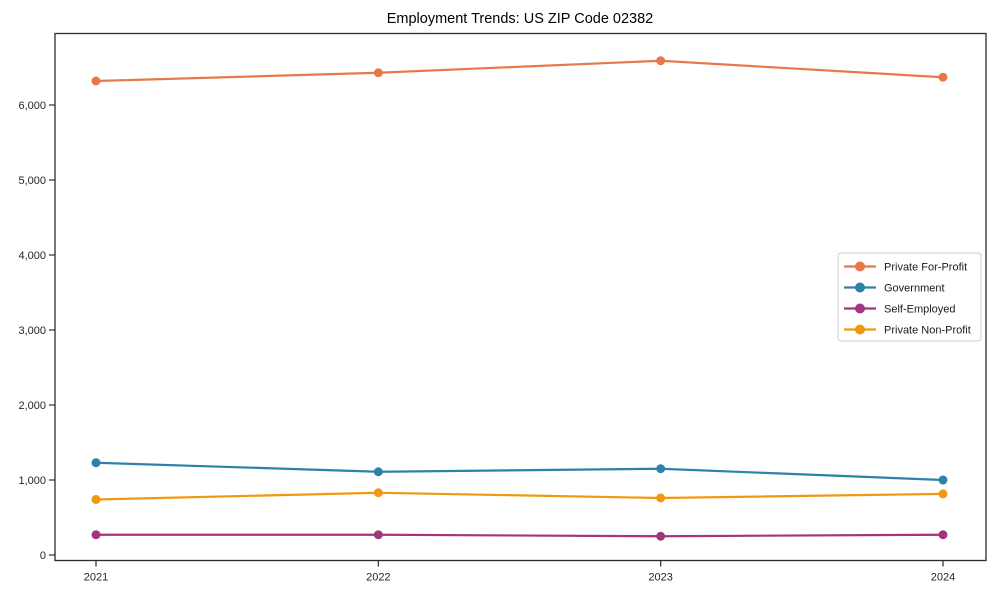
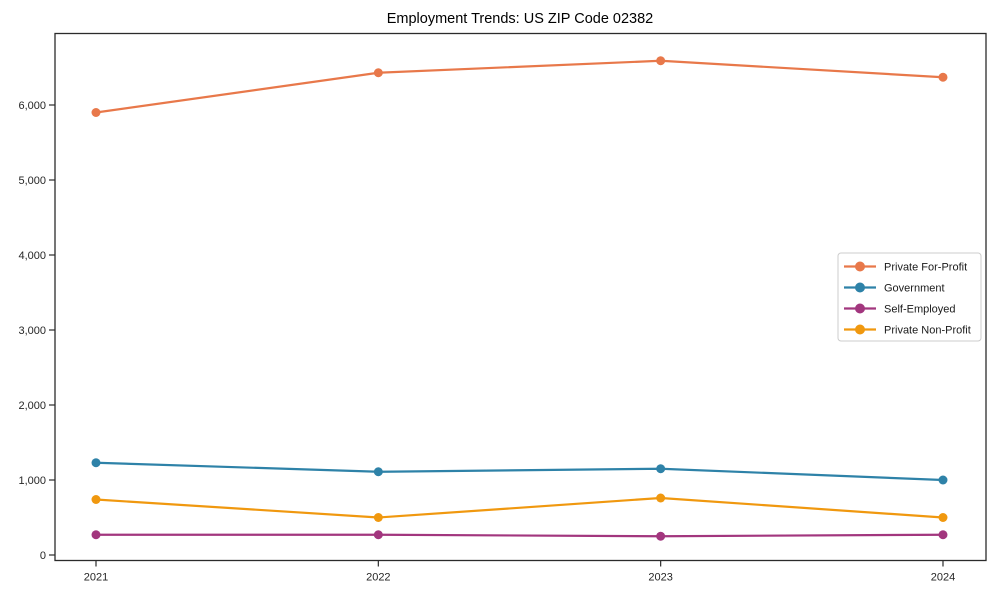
Private For-Profit/2021: 6300 -> 5900
Private Non-Profit/2022: 800 -> 500
Private Non-Profit/2024: 800 -> 500
